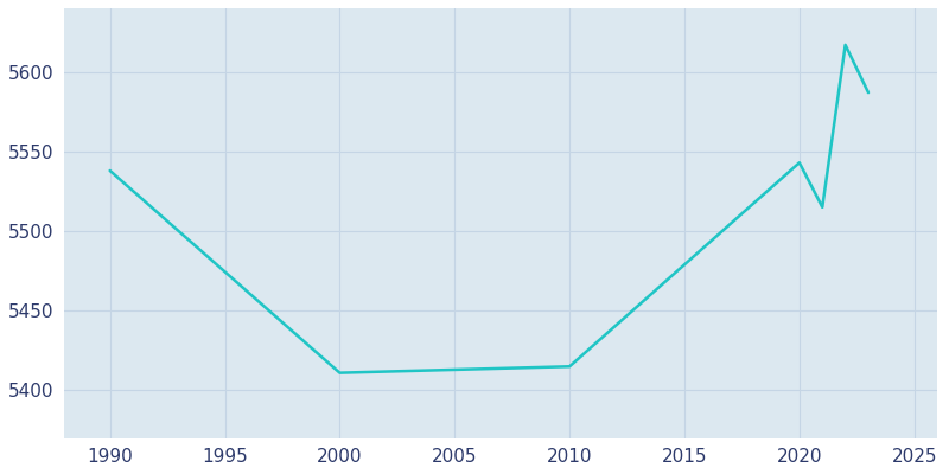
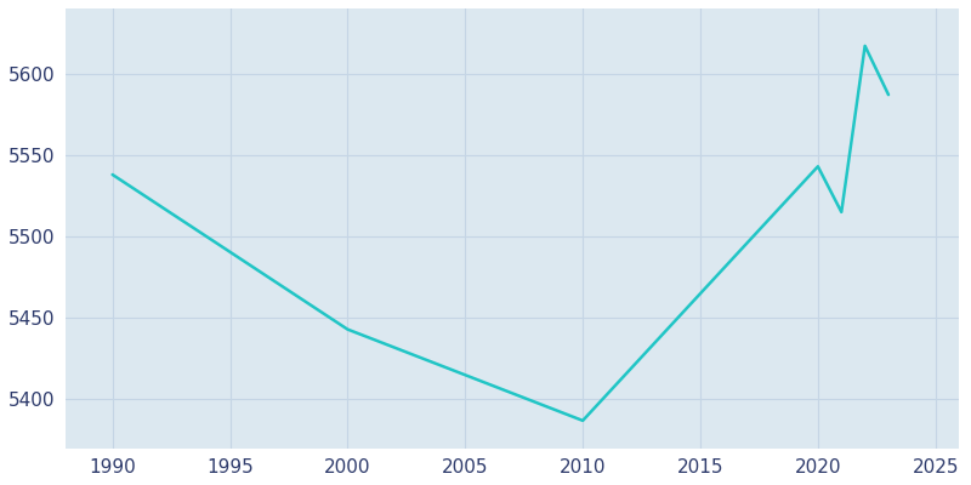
2000: 5411 -> 5443
2010: 5415 -> 5387
